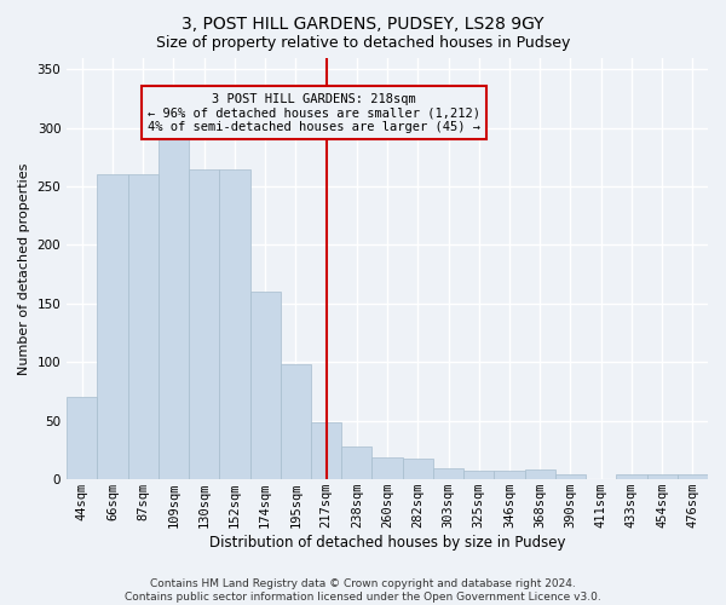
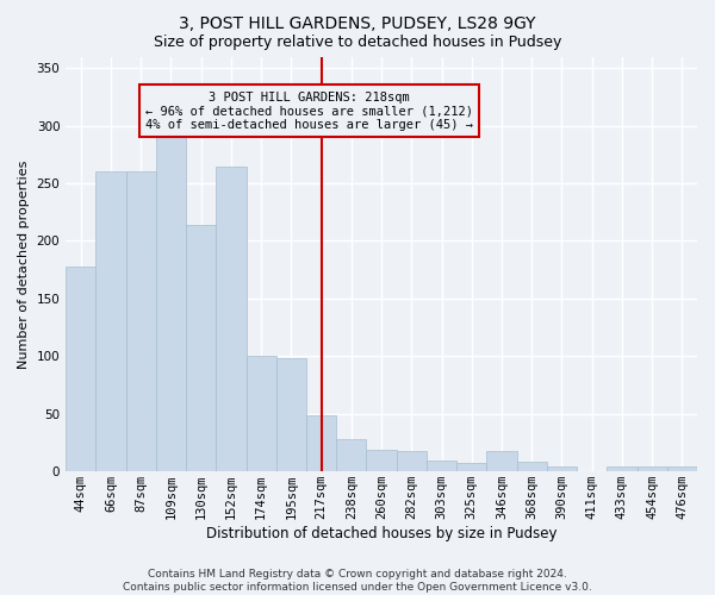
44sqm: 70 -> 178
130sqm: 265 -> 214
174sqm: 160 -> 100
346sqm: 7 -> 18
